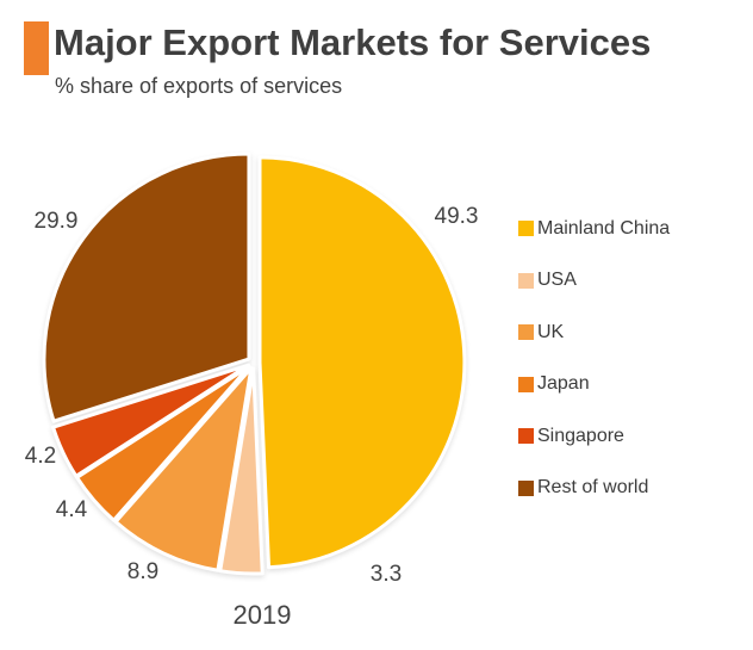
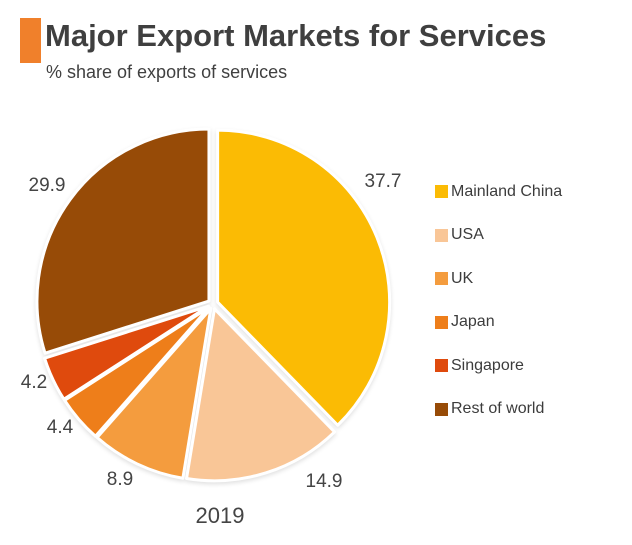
Mainland China: 49.3 -> 37.7
USA: 3.3 -> 14.9
